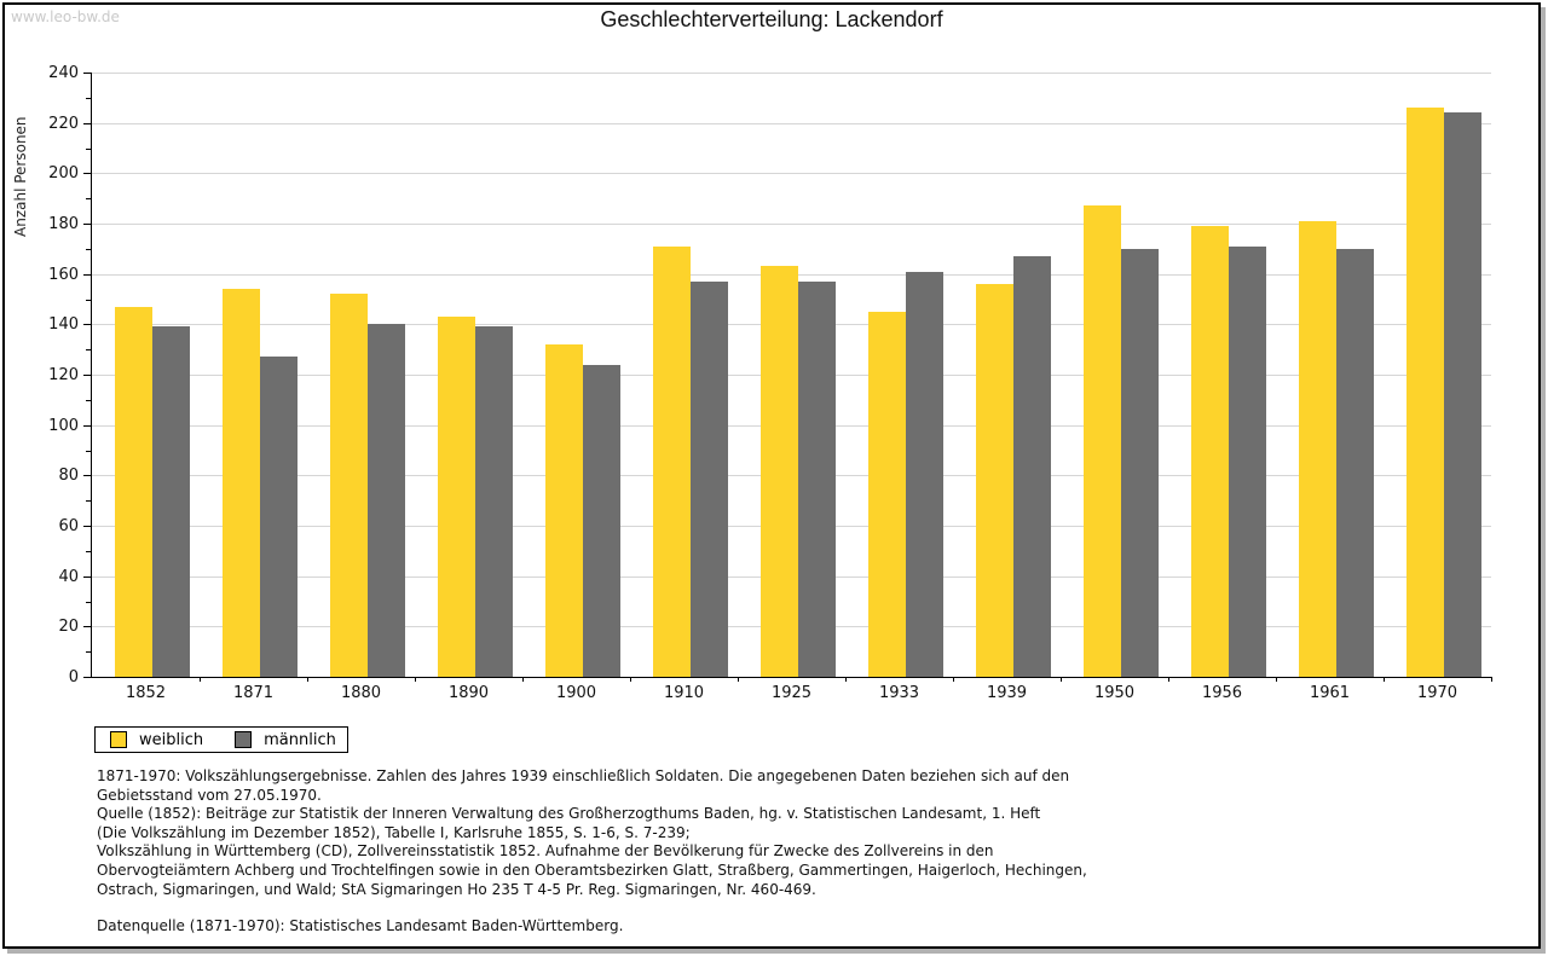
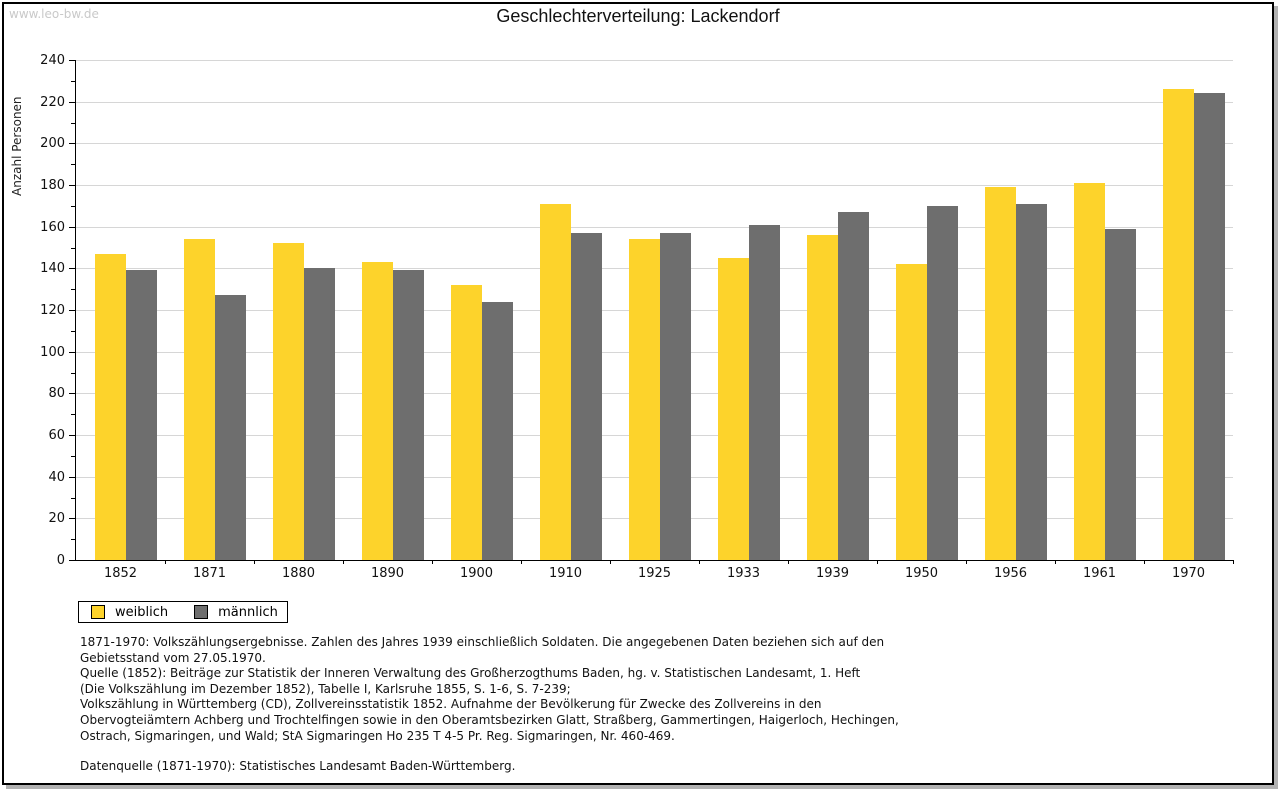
weiblich/1925: 163 -> 154
weiblich/1950: 187 -> 142
männlich/1961: 170 -> 159
